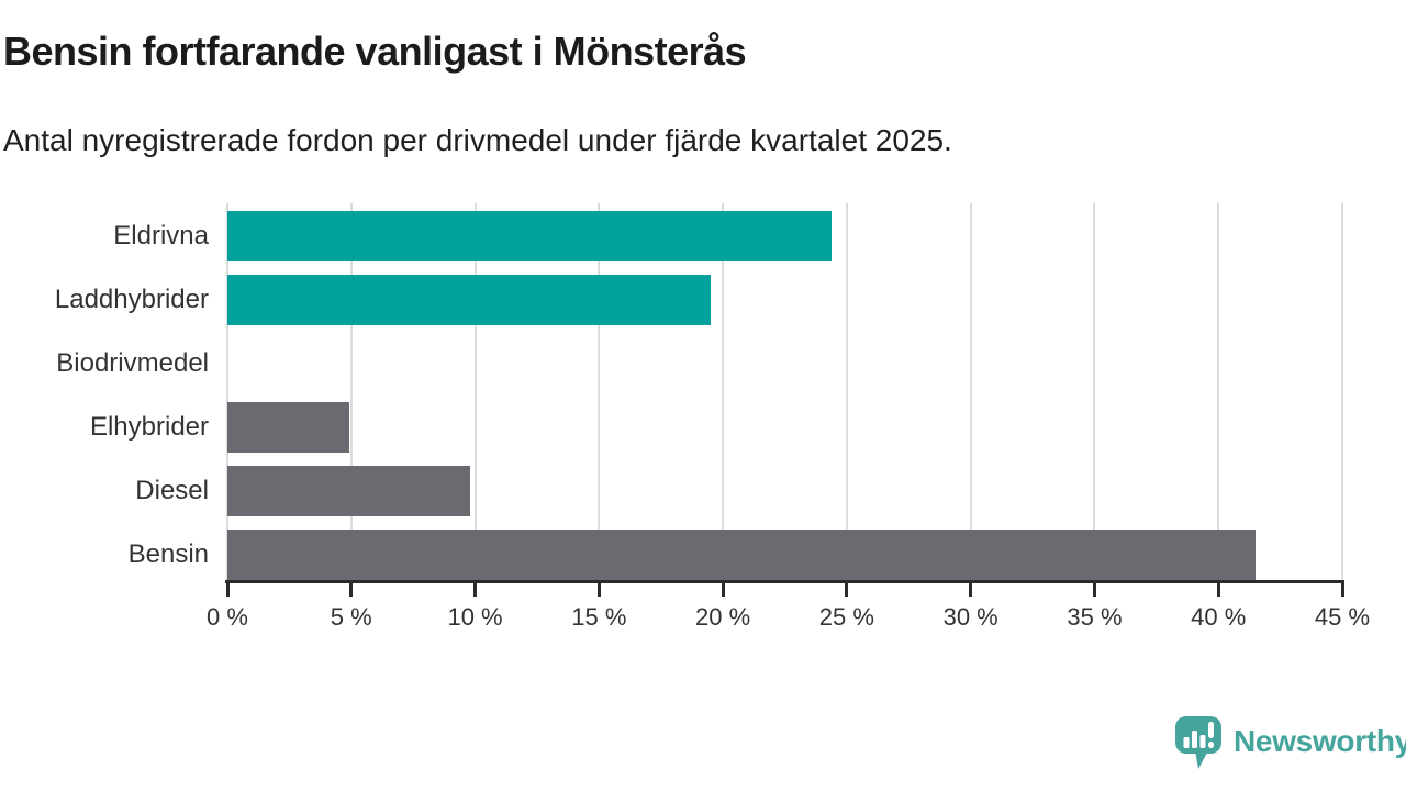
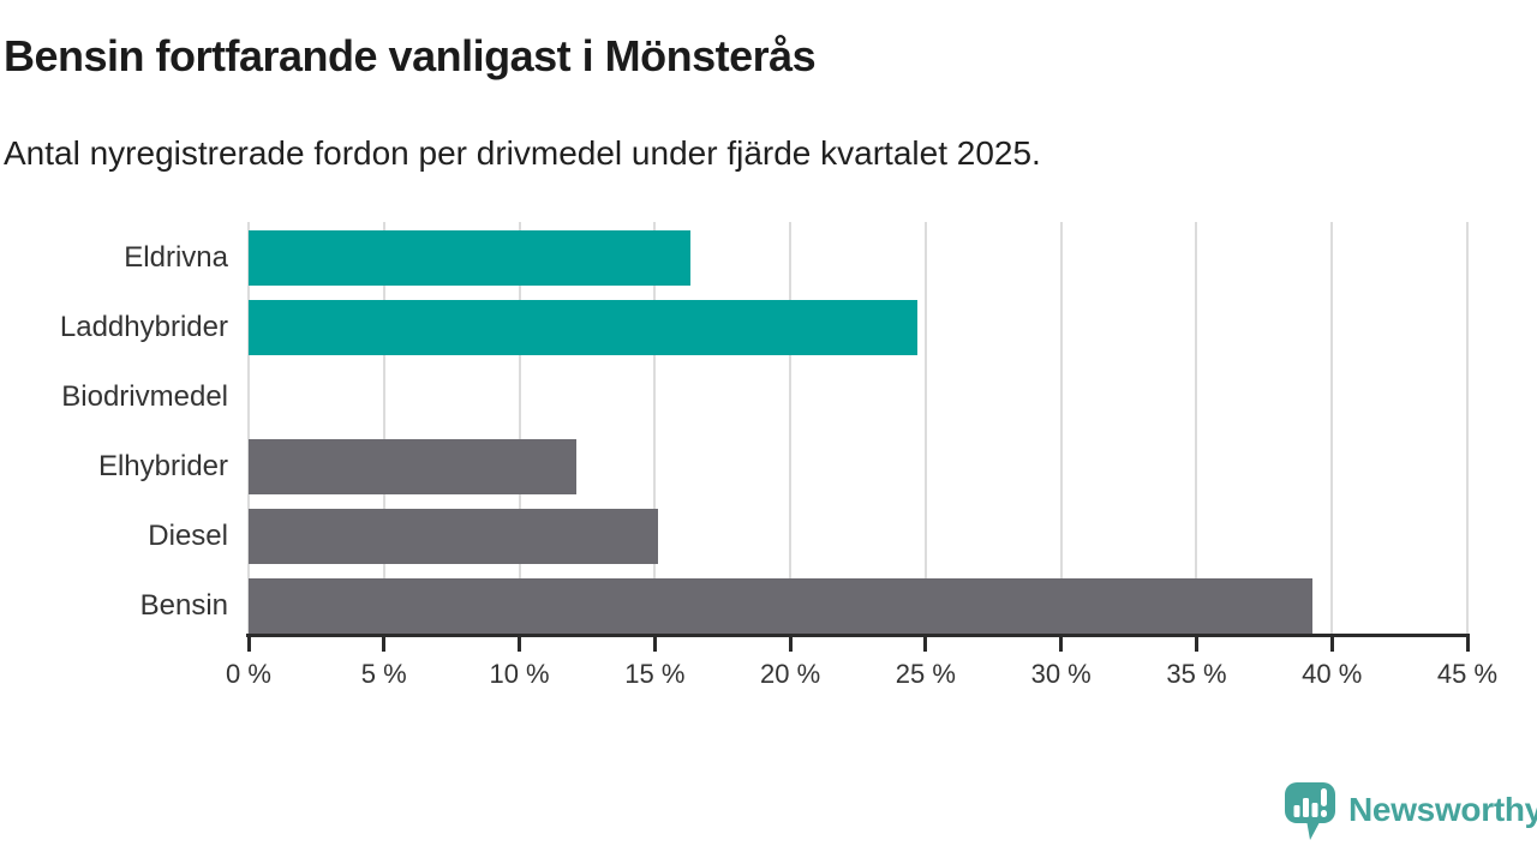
Eldrivna: 24.4% -> 16.3%
Laddhybrider: 19.5% -> 24.7%
Elhybrider: 4.9% -> 12.1%
Diesel: 9.8% -> 15.1%
Bensin: 41.5% -> 39.3%
